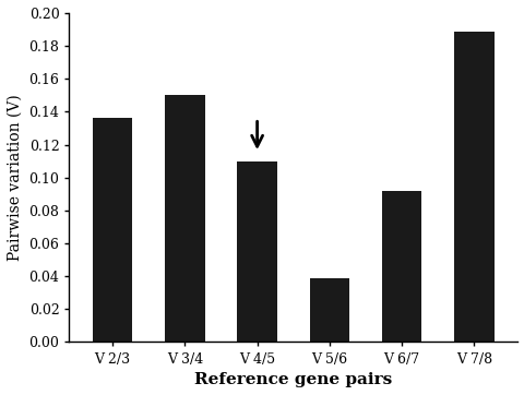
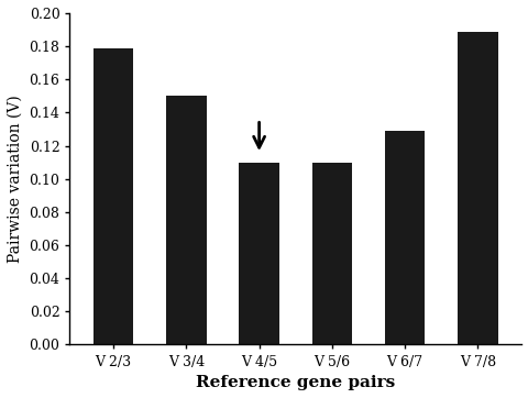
V 2/3: 0.136 -> 0.179
V 5/6: 0.039 -> 0.110
V 6/7: 0.092 -> 0.129
